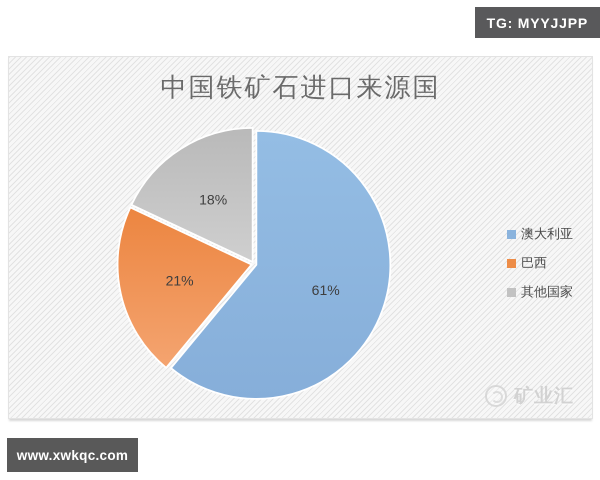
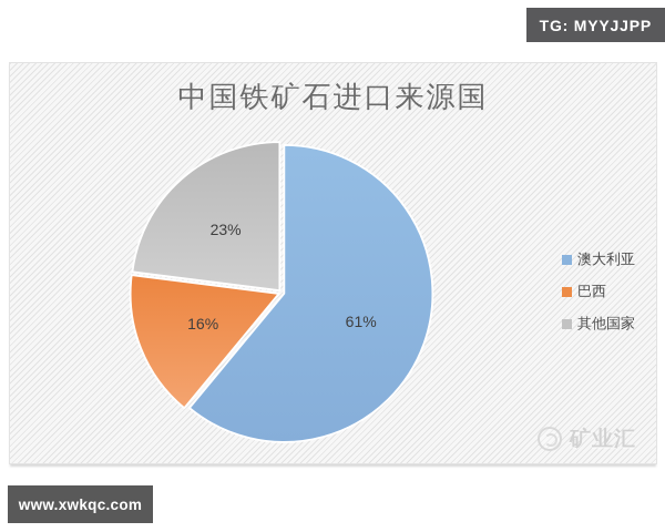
巴西: 21% -> 16%
其他国家: 18% -> 23%
